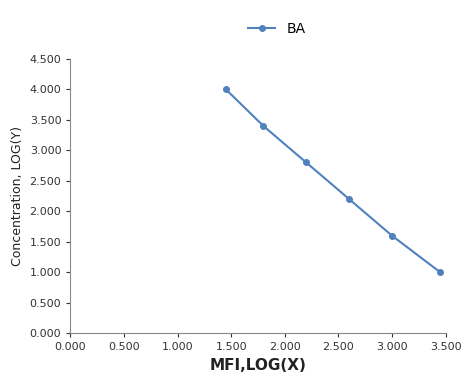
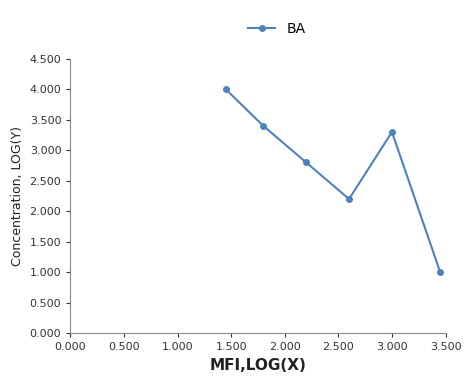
3.000: 1.6 -> 3.3
